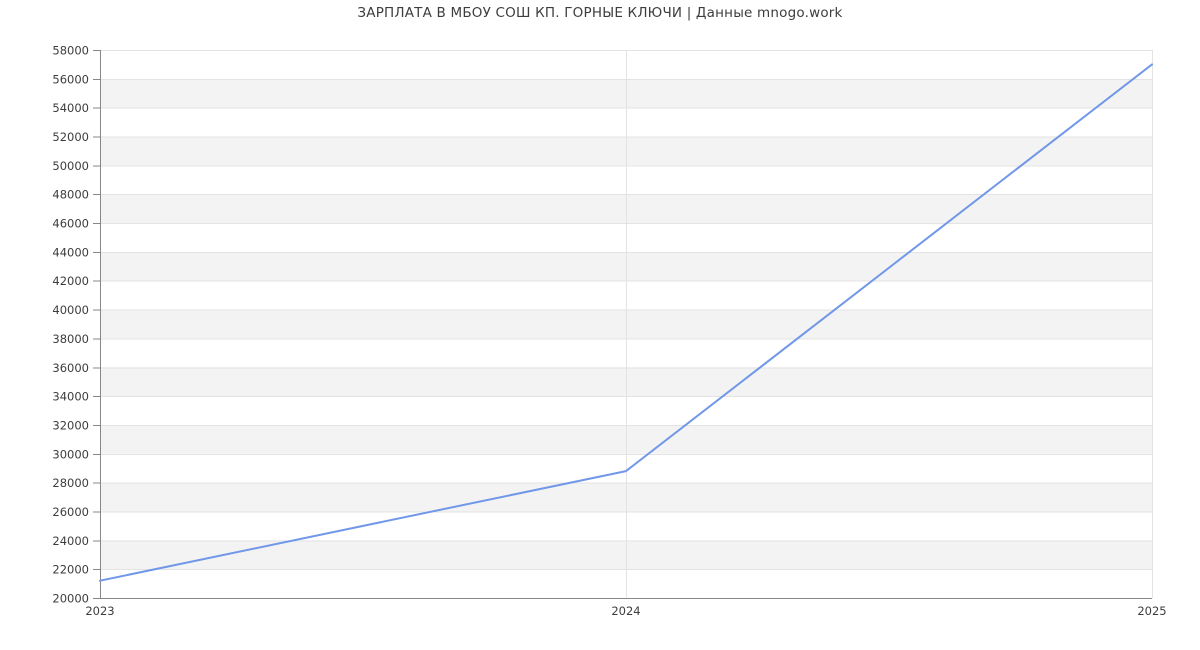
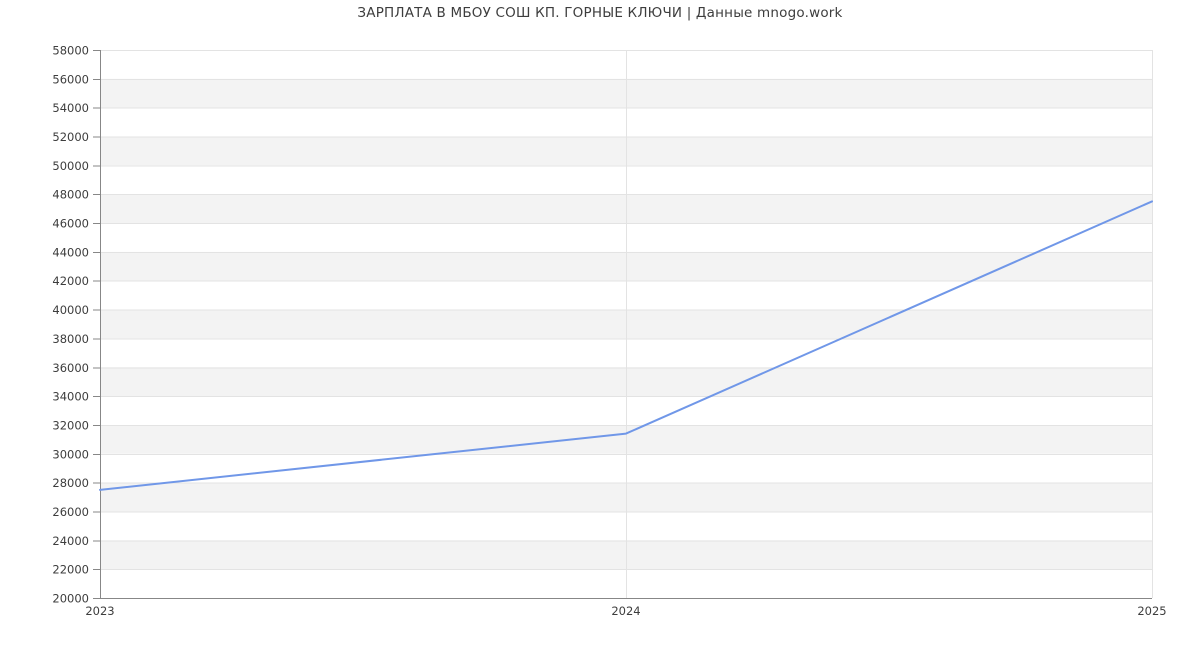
2023: 21200 -> 27500
2024: 28800 -> 31400
2025: 57000 -> 47500
